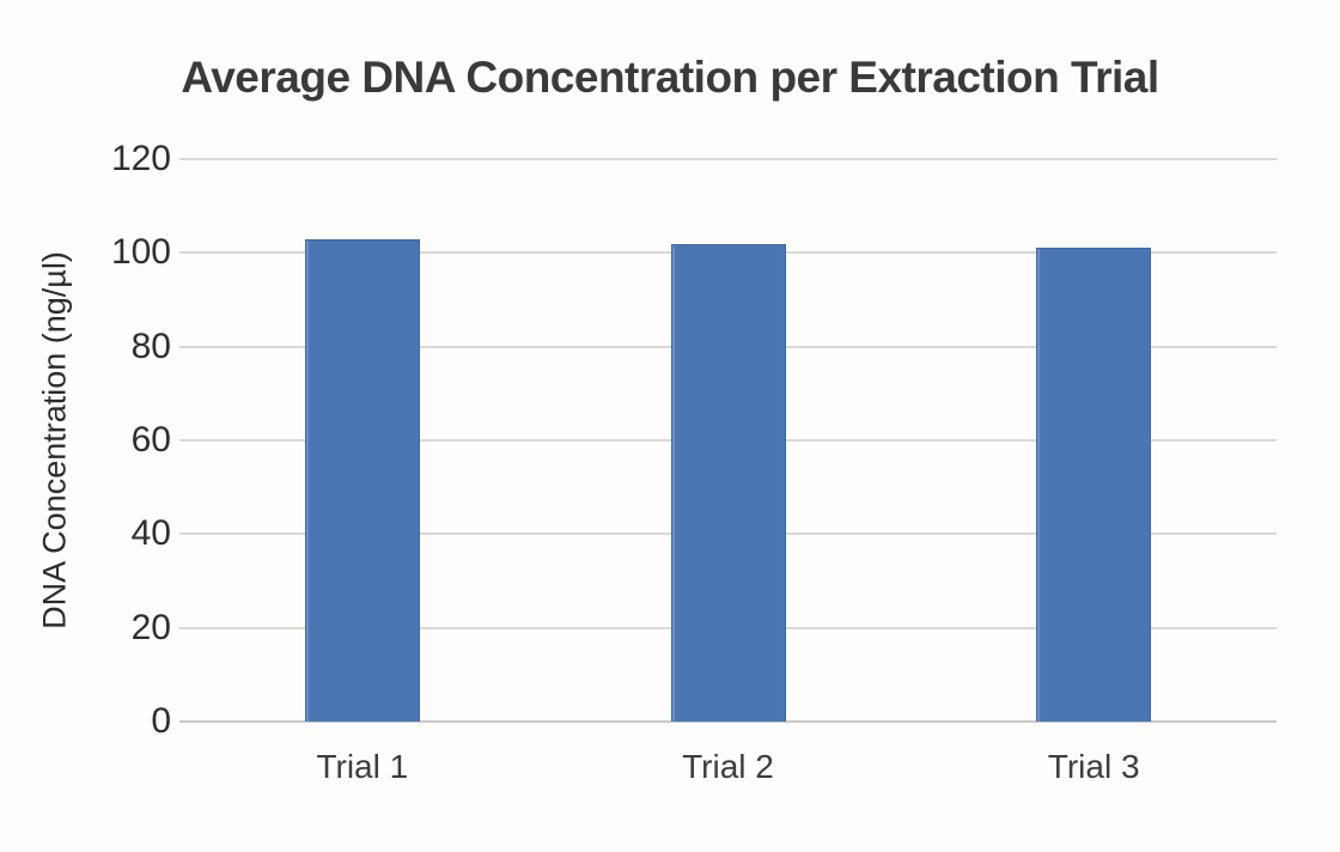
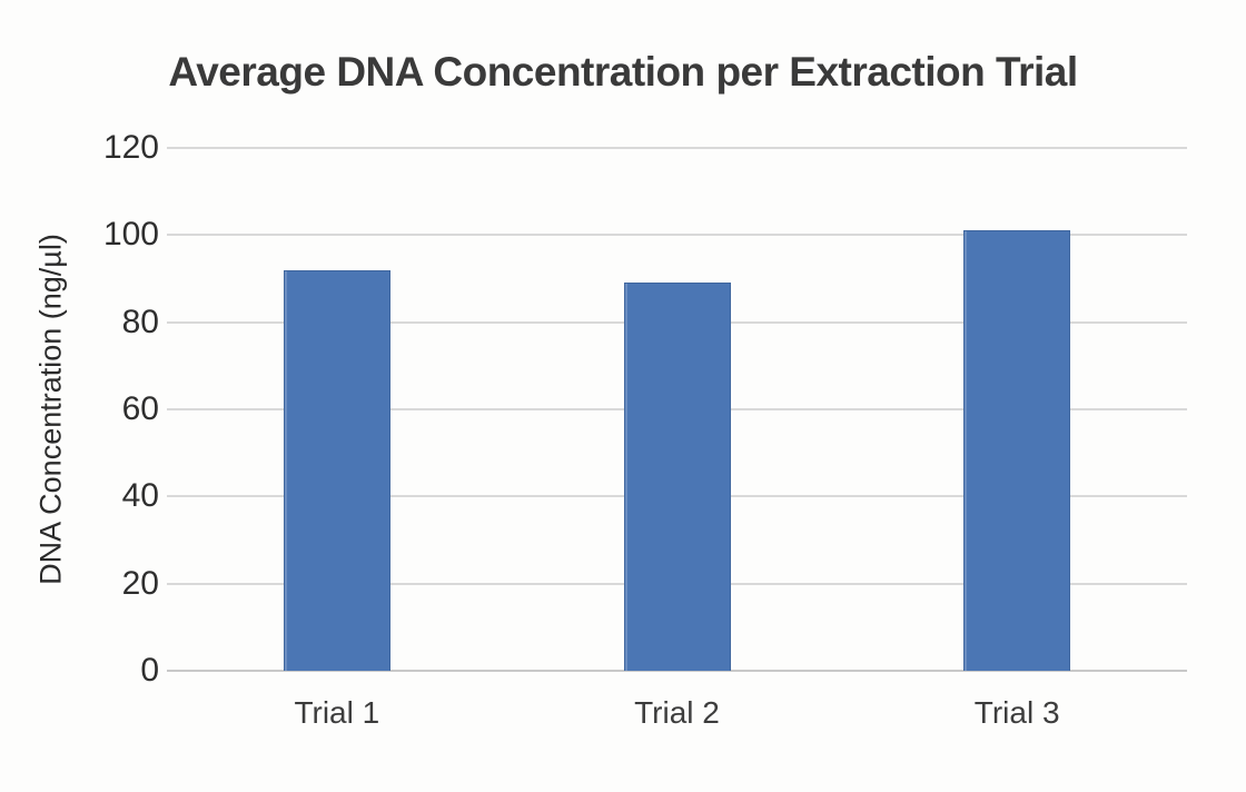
Trial 1: 103 -> 92
Trial 2: 102 -> 89
